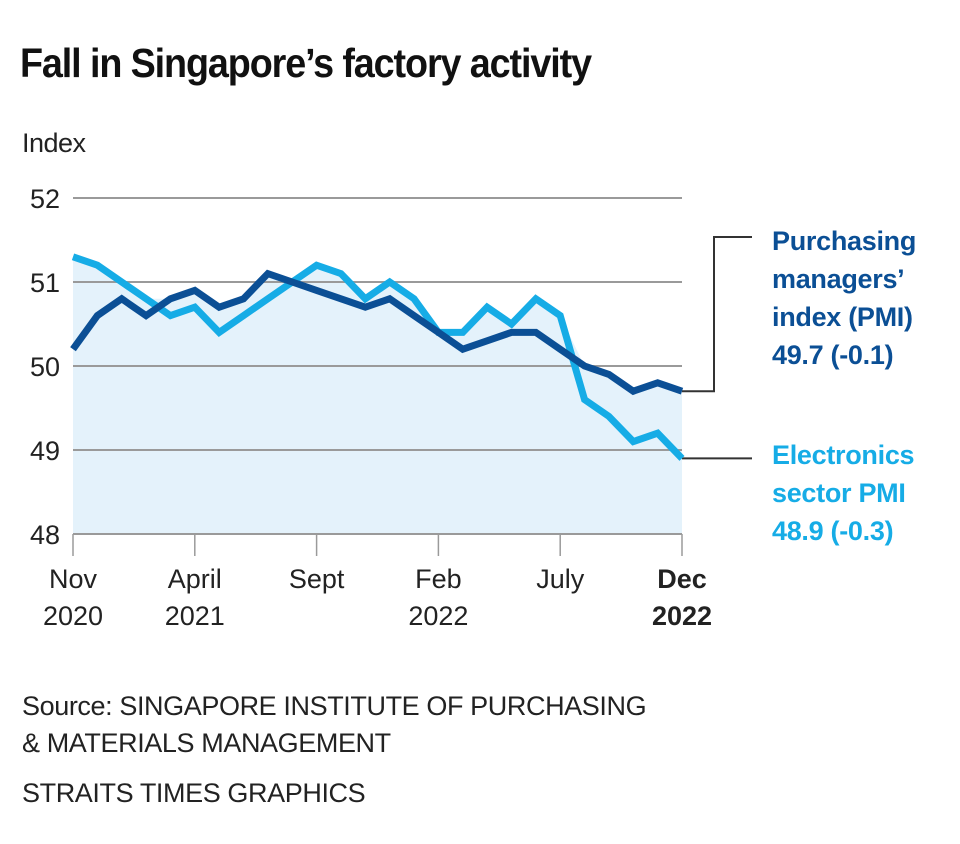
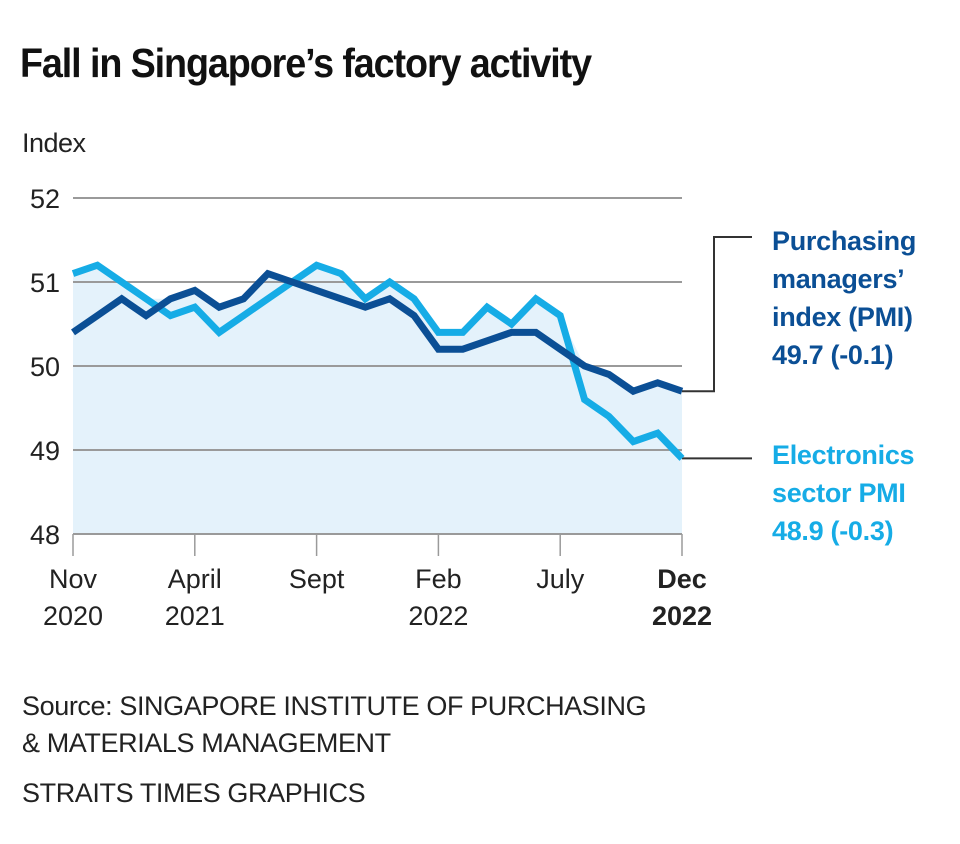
Purchasing managers’ index (PMI)/Nov 2020: 50.2 -> 50.4
Electronics sector PMI/Nov 2020: 51.3 -> 51.1
Purchasing managers’ index (PMI)/Feb 2022: 50.4 -> 50.2
